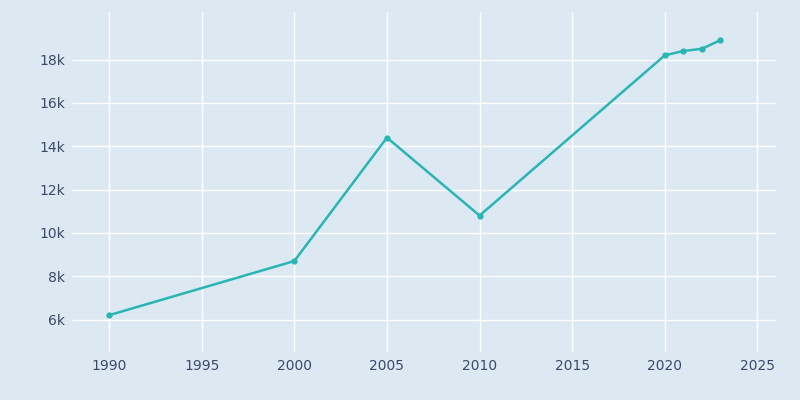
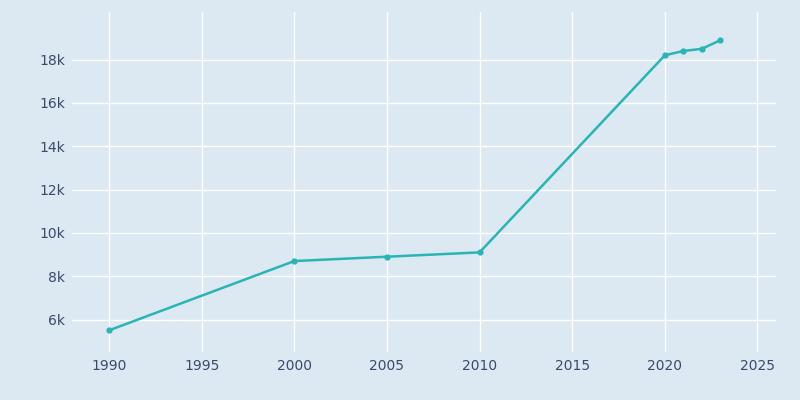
1990: 6.2k -> 5.5k
2005: 14.4k -> 8.9k
2010: 10.8k -> 9.1k
